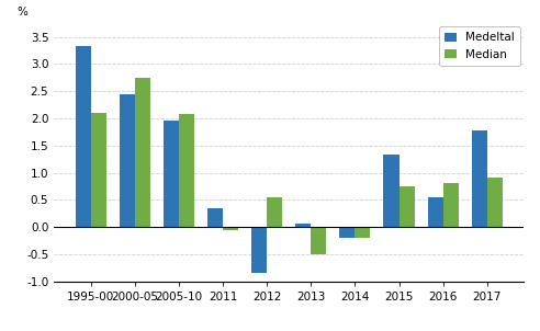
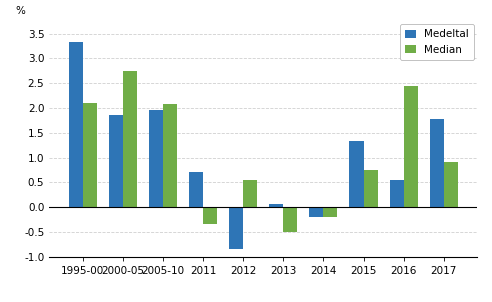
Medeltal/2000-05: 2.45 -> 1.85
Medeltal/2011: 0.35 -> 0.70
Median/2011: -0.05 -> -0.35
Median/2016: 0.80 -> 2.45
